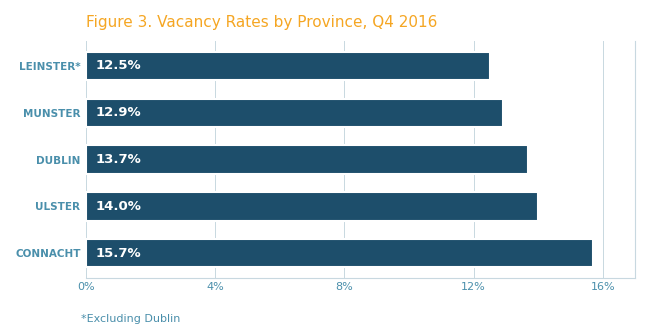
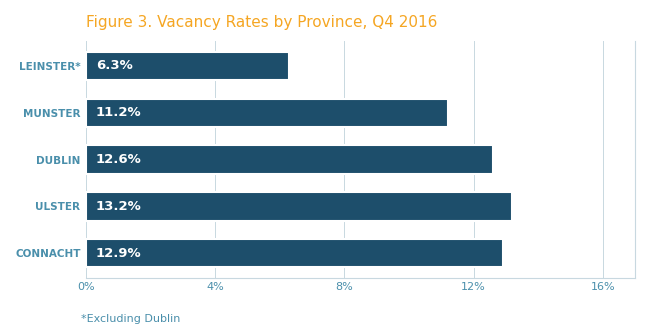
LEINSTER*: 12.5% -> 6.3%
MUNSTER: 12.9% -> 11.2%
DUBLIN: 13.7% -> 12.6%
ULSTER: 14.0% -> 13.2%
CONNACHT: 15.7% -> 12.9%
